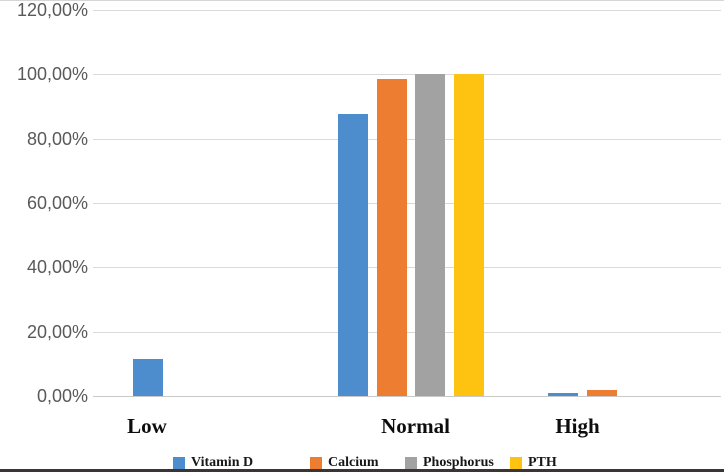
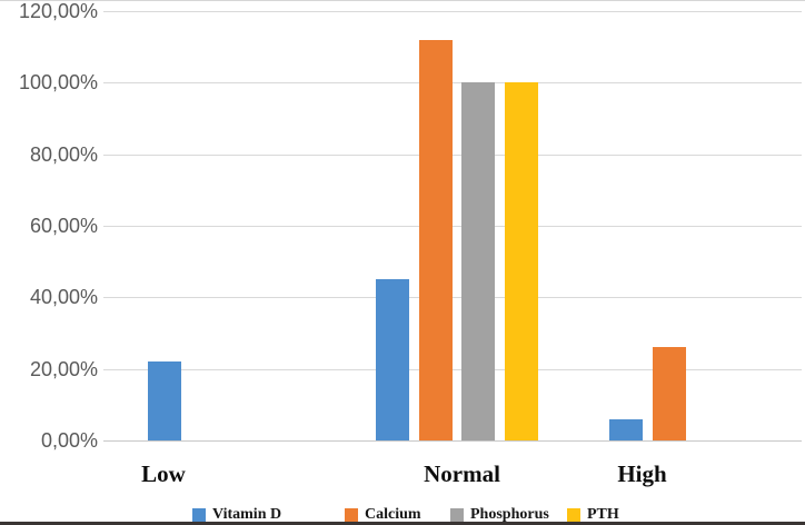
Vitamin D/Low: 12% -> 22%
Vitamin D/Normal: 88% -> 45%
Calcium/Normal: 98% -> 112%
Vitamin D/High: 1% -> 6%
Calcium/High: 2% -> 26%
